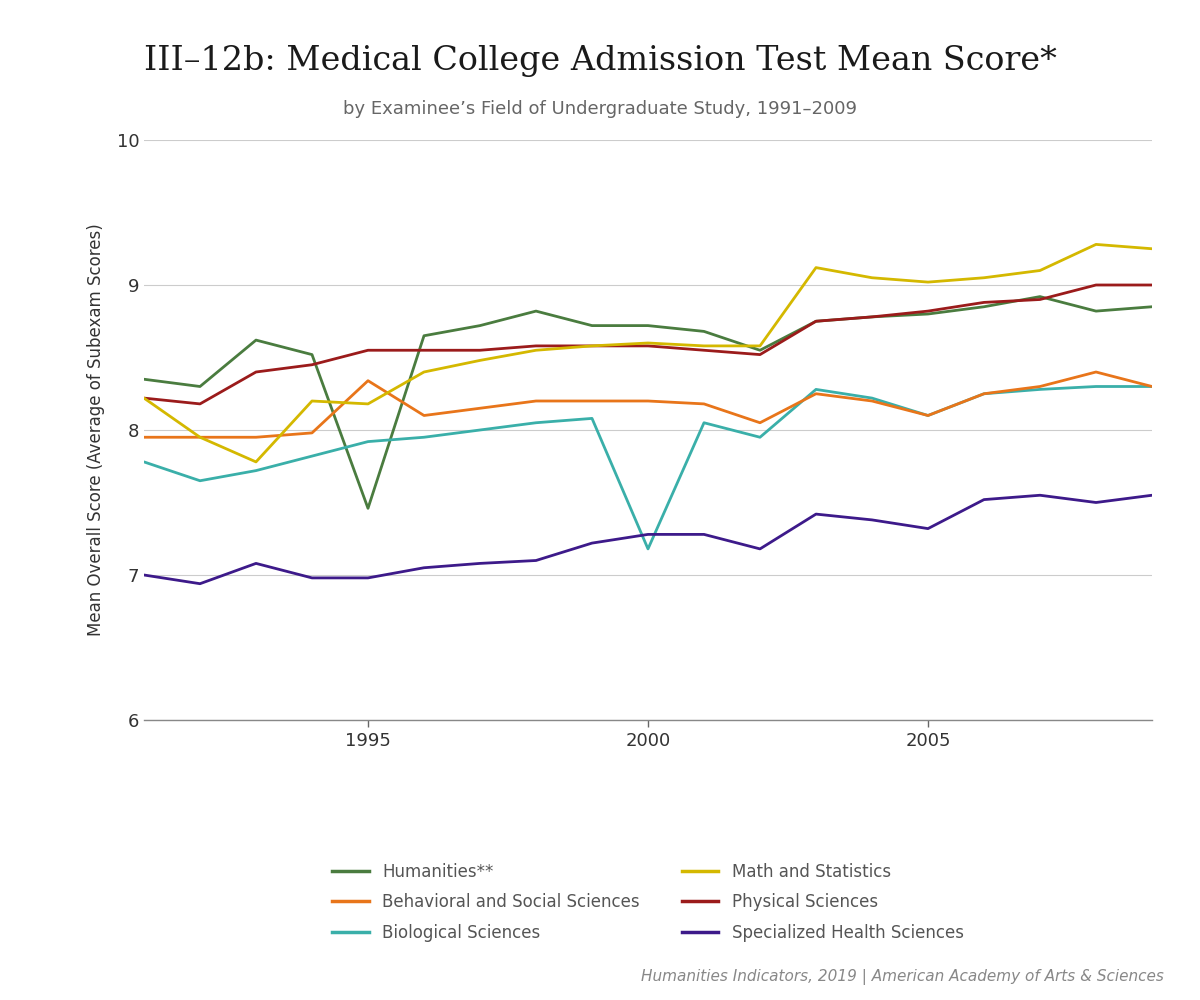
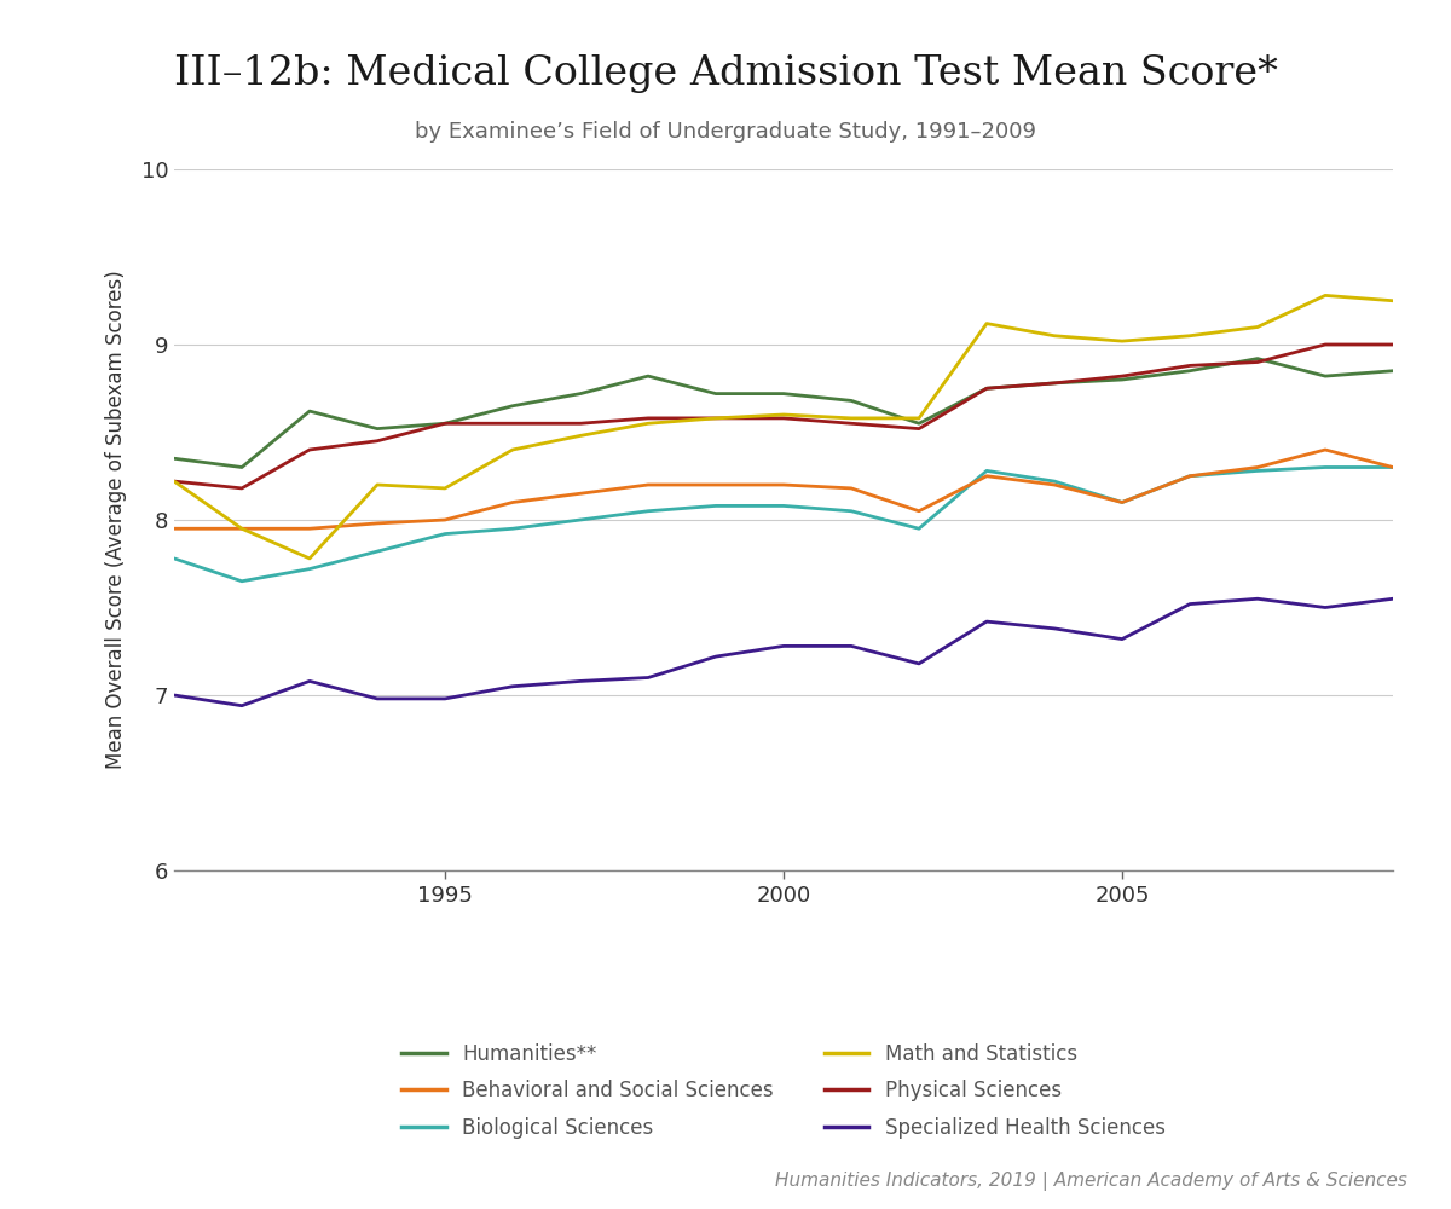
Humanities**/1995: 7.46 -> 8.55
Behavioral and Social Sciences/1995: 8.34 -> 8.00
Biological Sciences/2000: 7.18 -> 8.08
